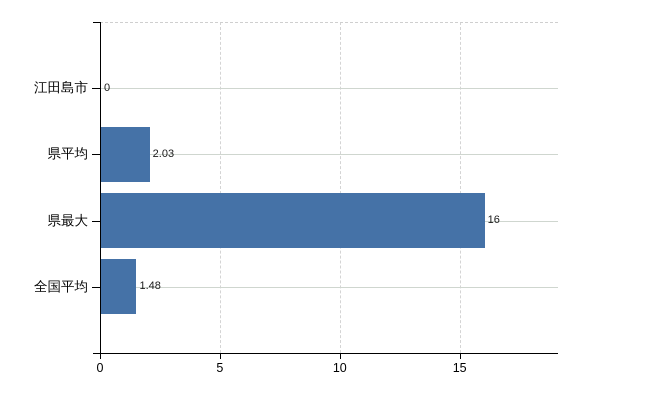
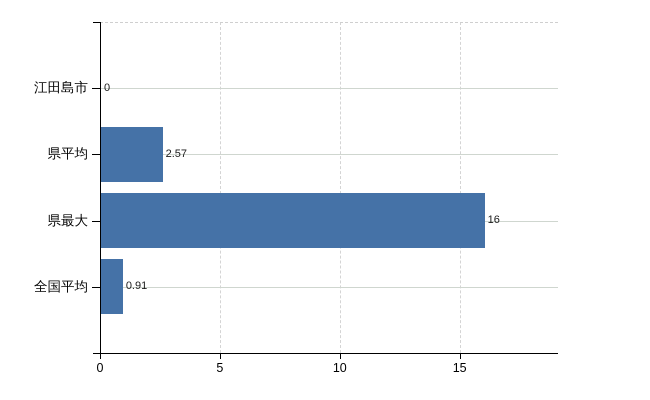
県平均: 2.03 -> 2.57
全国平均: 1.48 -> 0.91
